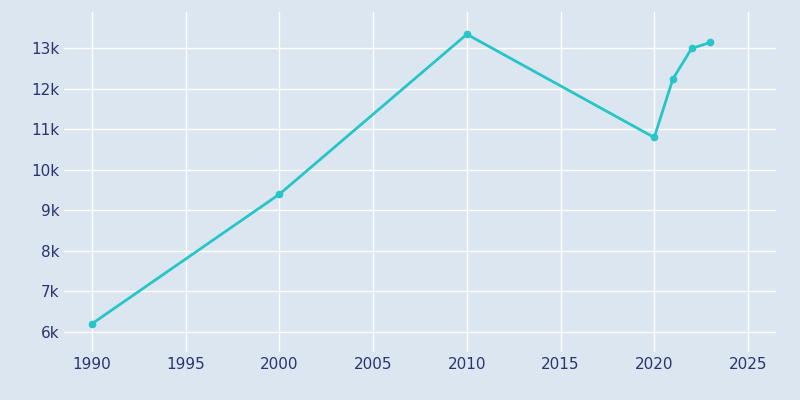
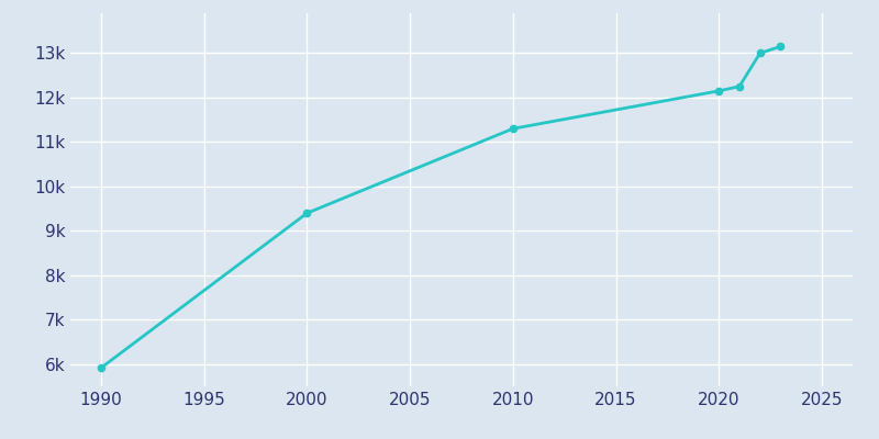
1990: 6.20k -> 5.92k
2010: 13.35k -> 11.30k
2020: 10.80k -> 12.15k
